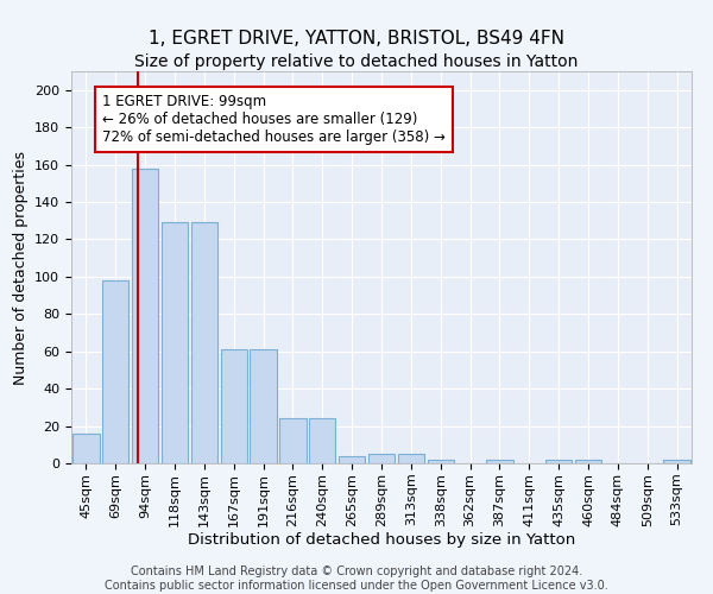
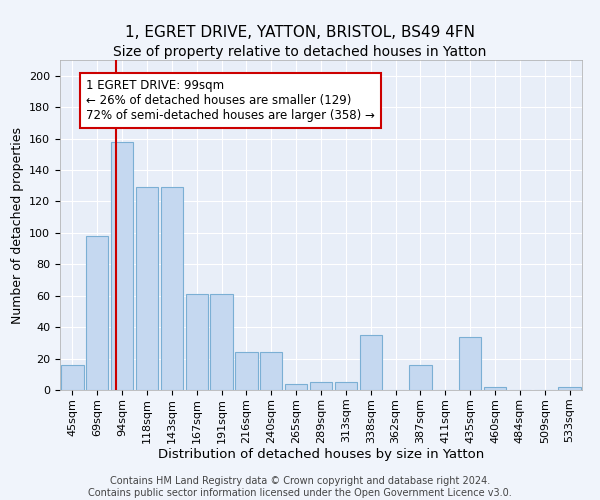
338sqm: 2 -> 35
387sqm: 2 -> 16
435sqm: 2 -> 34
